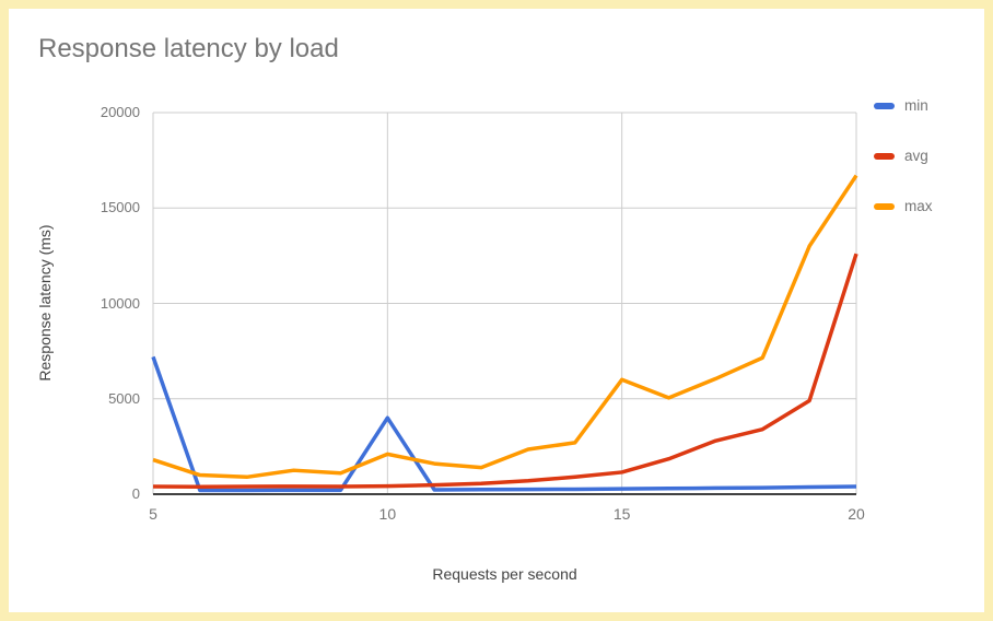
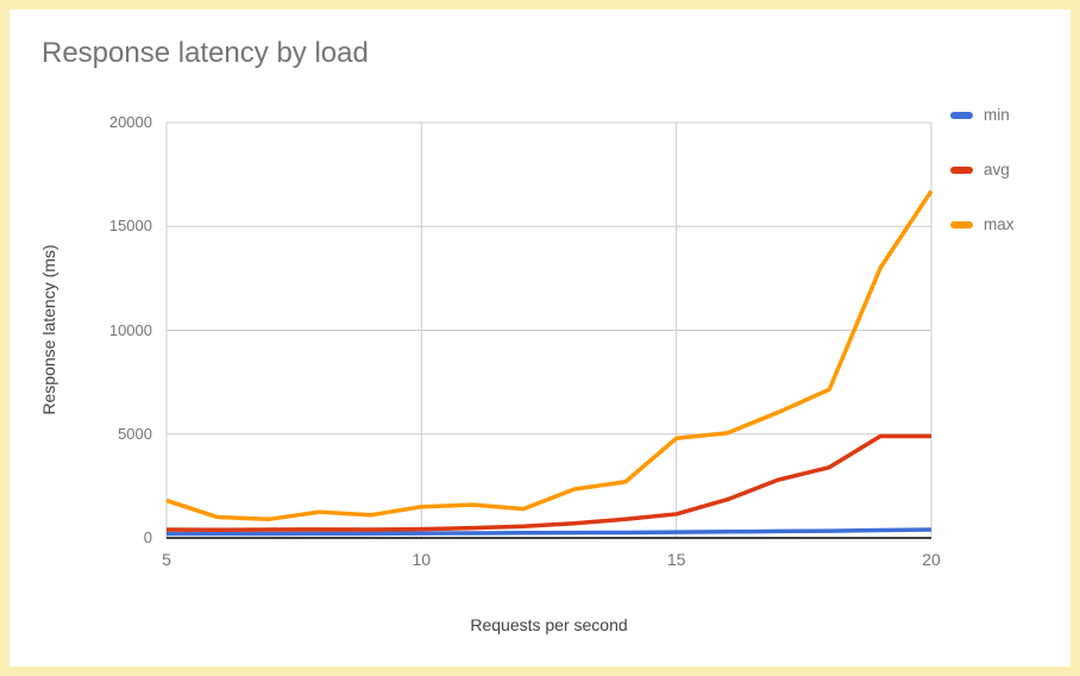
min/5: 7200 -> 200
min/10: 4000 -> 200
max/10: 2100 -> 1500
max/15: 6000 -> 4800
avg/20: 12600 -> 4900
